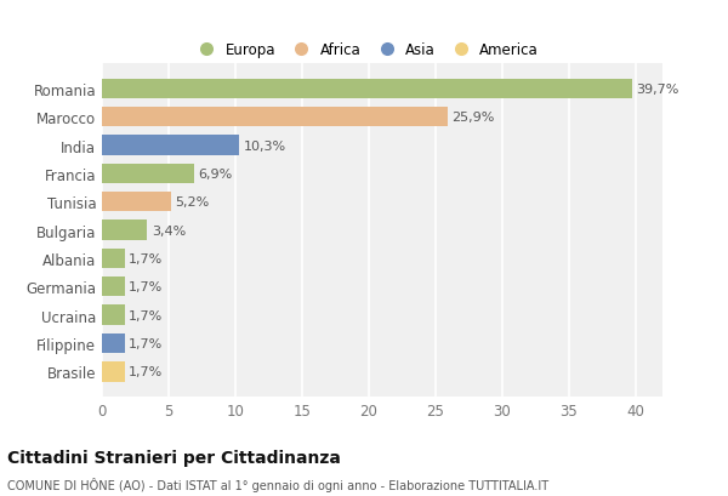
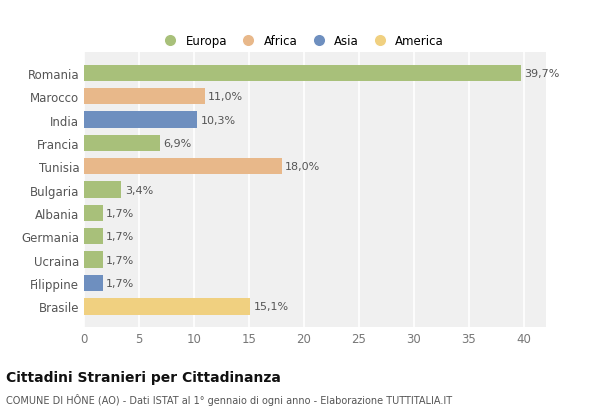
Marocco: 25,9% -> 11,0%
Tunisia: 5,2% -> 18,0%
Brasile: 1,7% -> 15,1%
